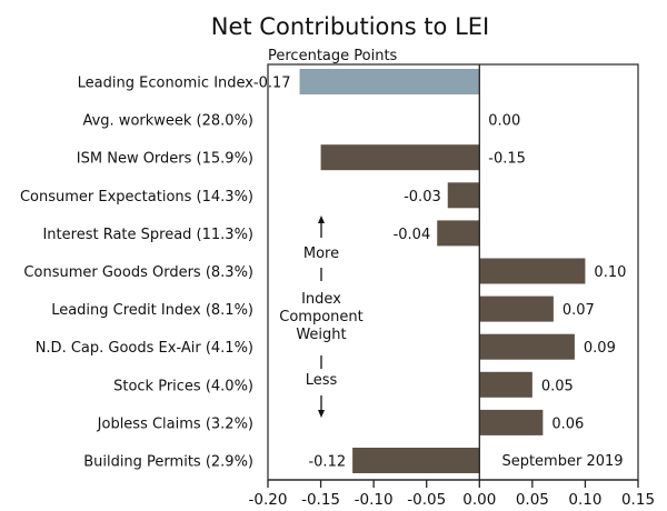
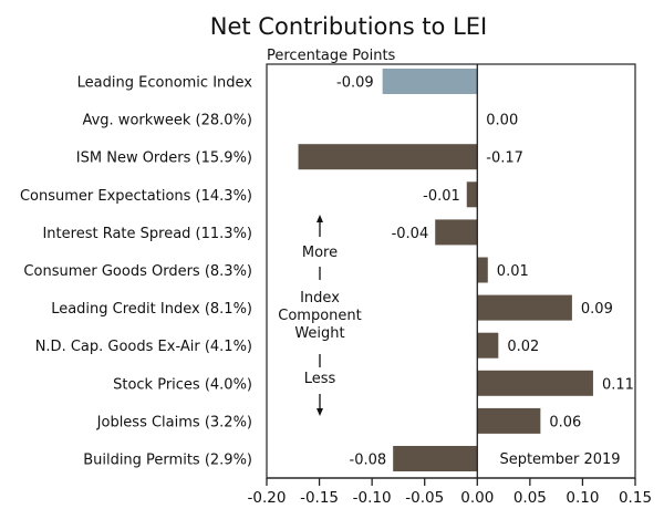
Leading Economic Index: -0.17 -> -0.09
ISM New Orders (15.9%): -0.15 -> -0.17
Consumer Expectations (14.3%): -0.03 -> -0.01
Consumer Goods Orders (8.3%): 0.10 -> 0.01
Leading Credit Index (8.1%): 0.07 -> 0.09
N.D. Cap. Goods Ex-Air (4.1%): 0.09 -> 0.02
Stock Prices (4.0%): 0.05 -> 0.11
Building Permits (2.9%): -0.12 -> -0.08
